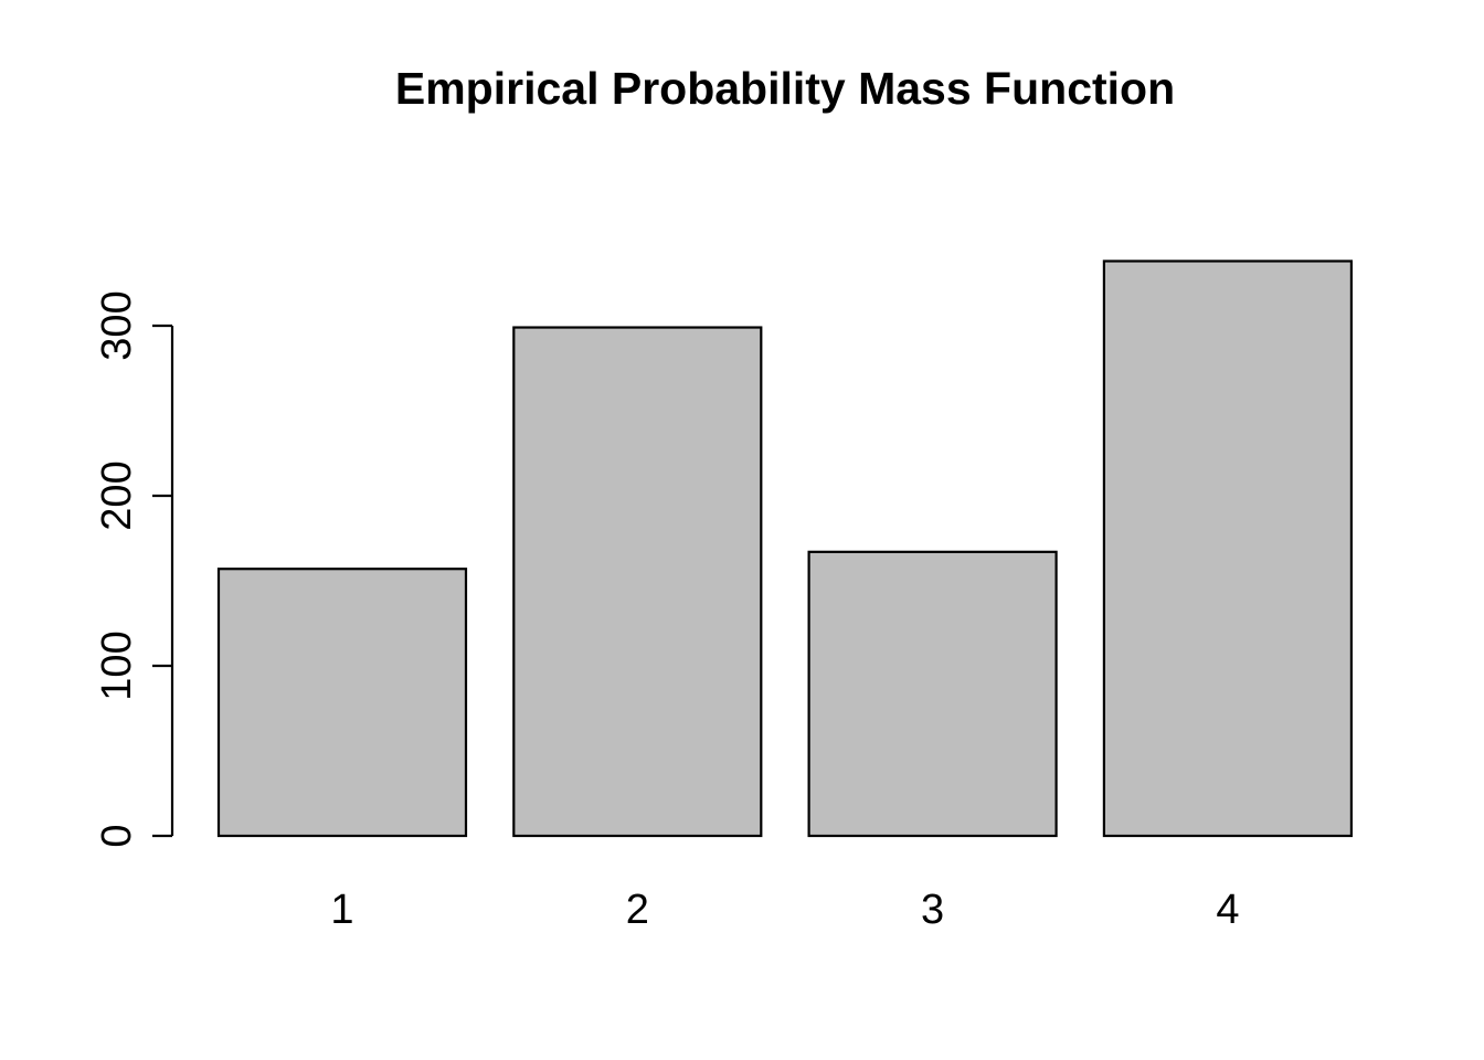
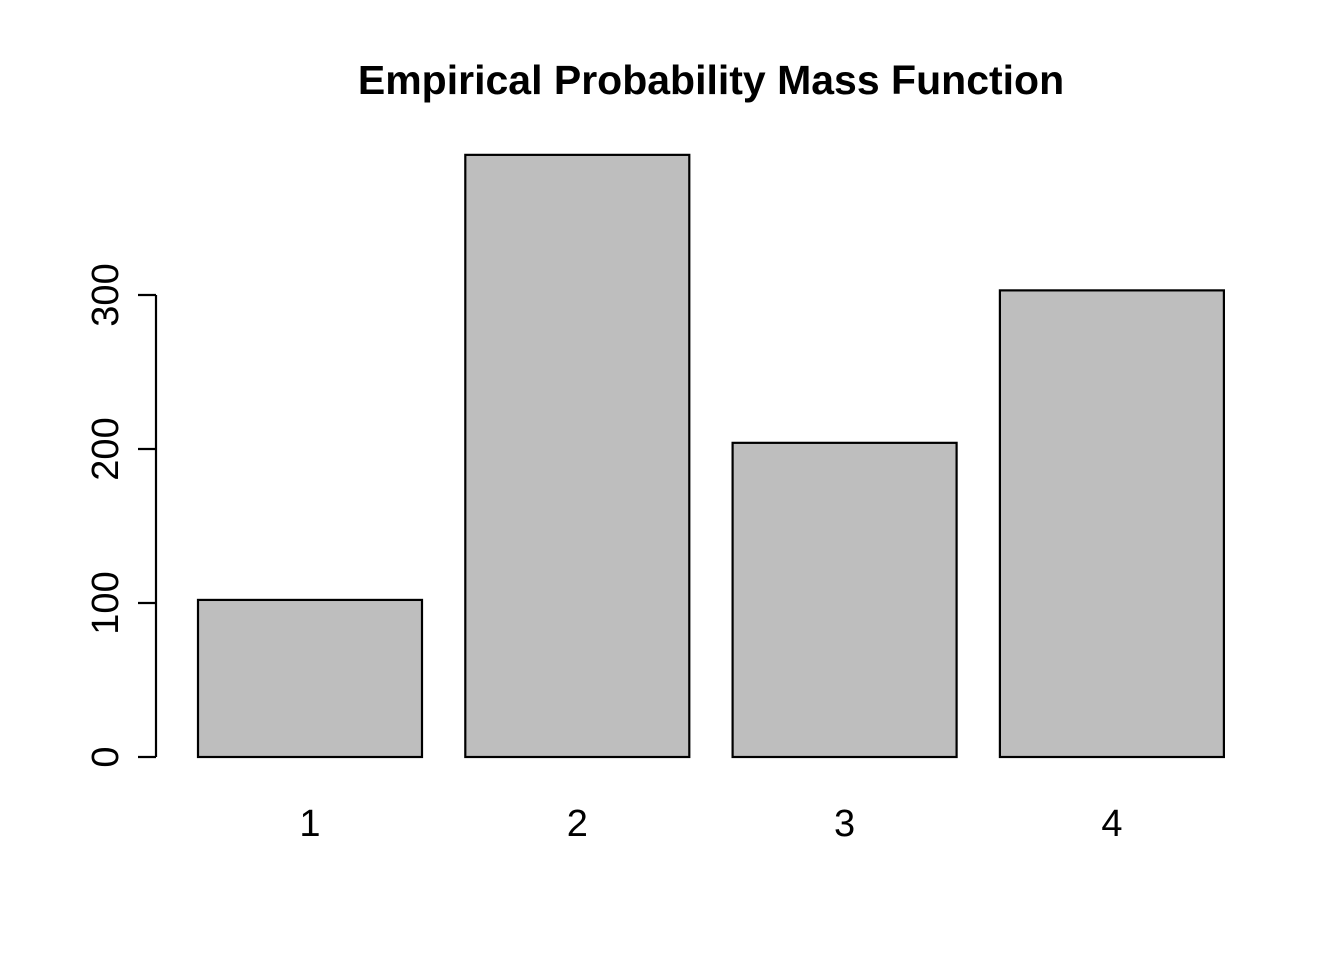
1: 157 -> 102
2: 299 -> 391
3: 167 -> 204
4: 338 -> 303
